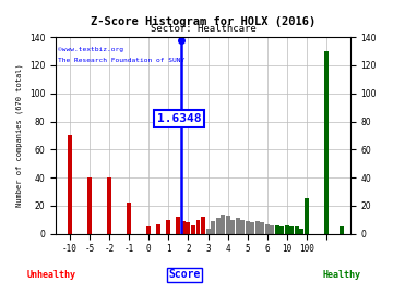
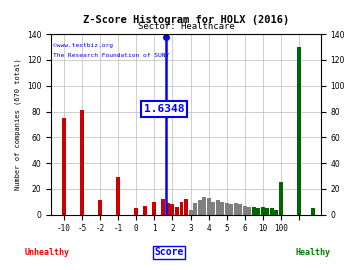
-10: 70 -> 75
-5: 40 -> 81
-2: 40 -> 11
-1: 22 -> 29
